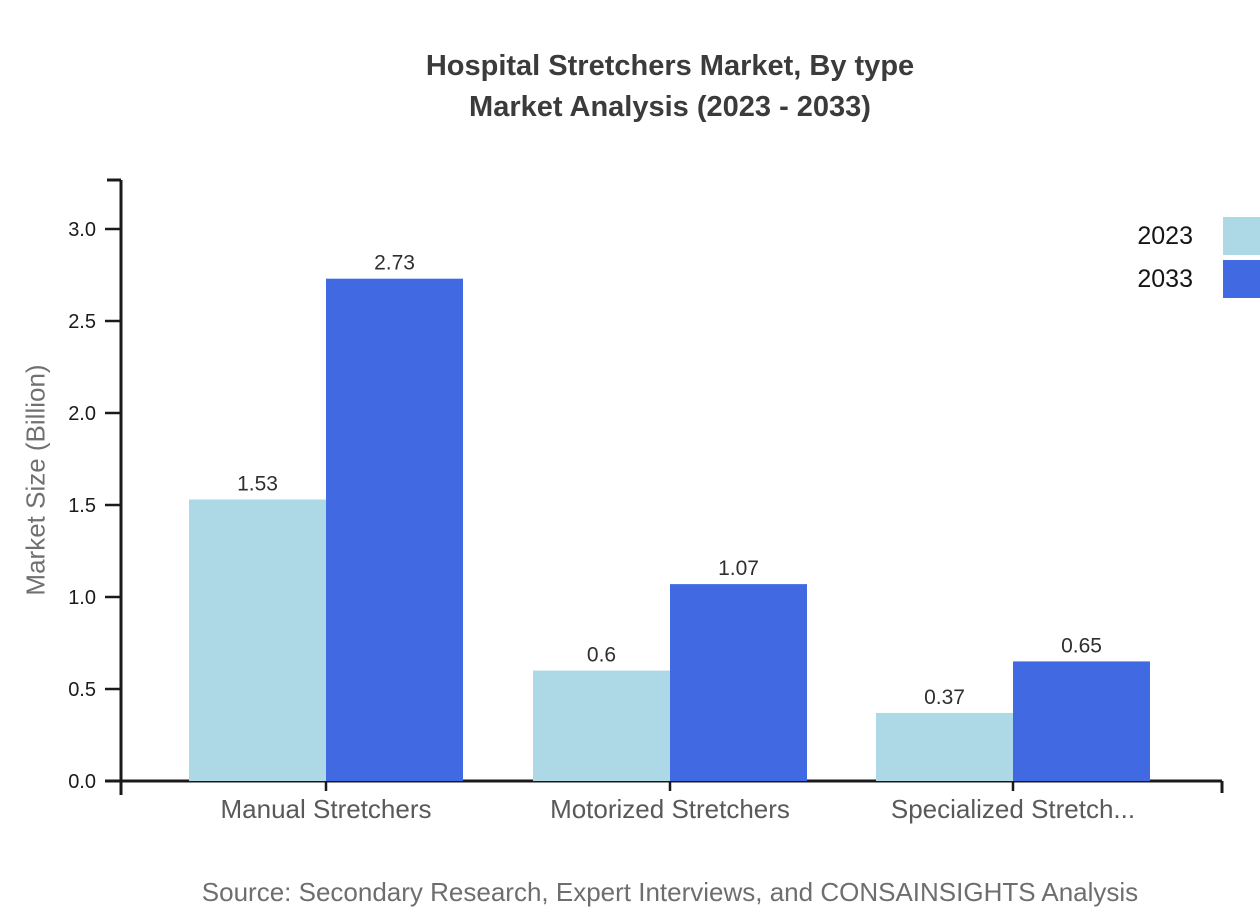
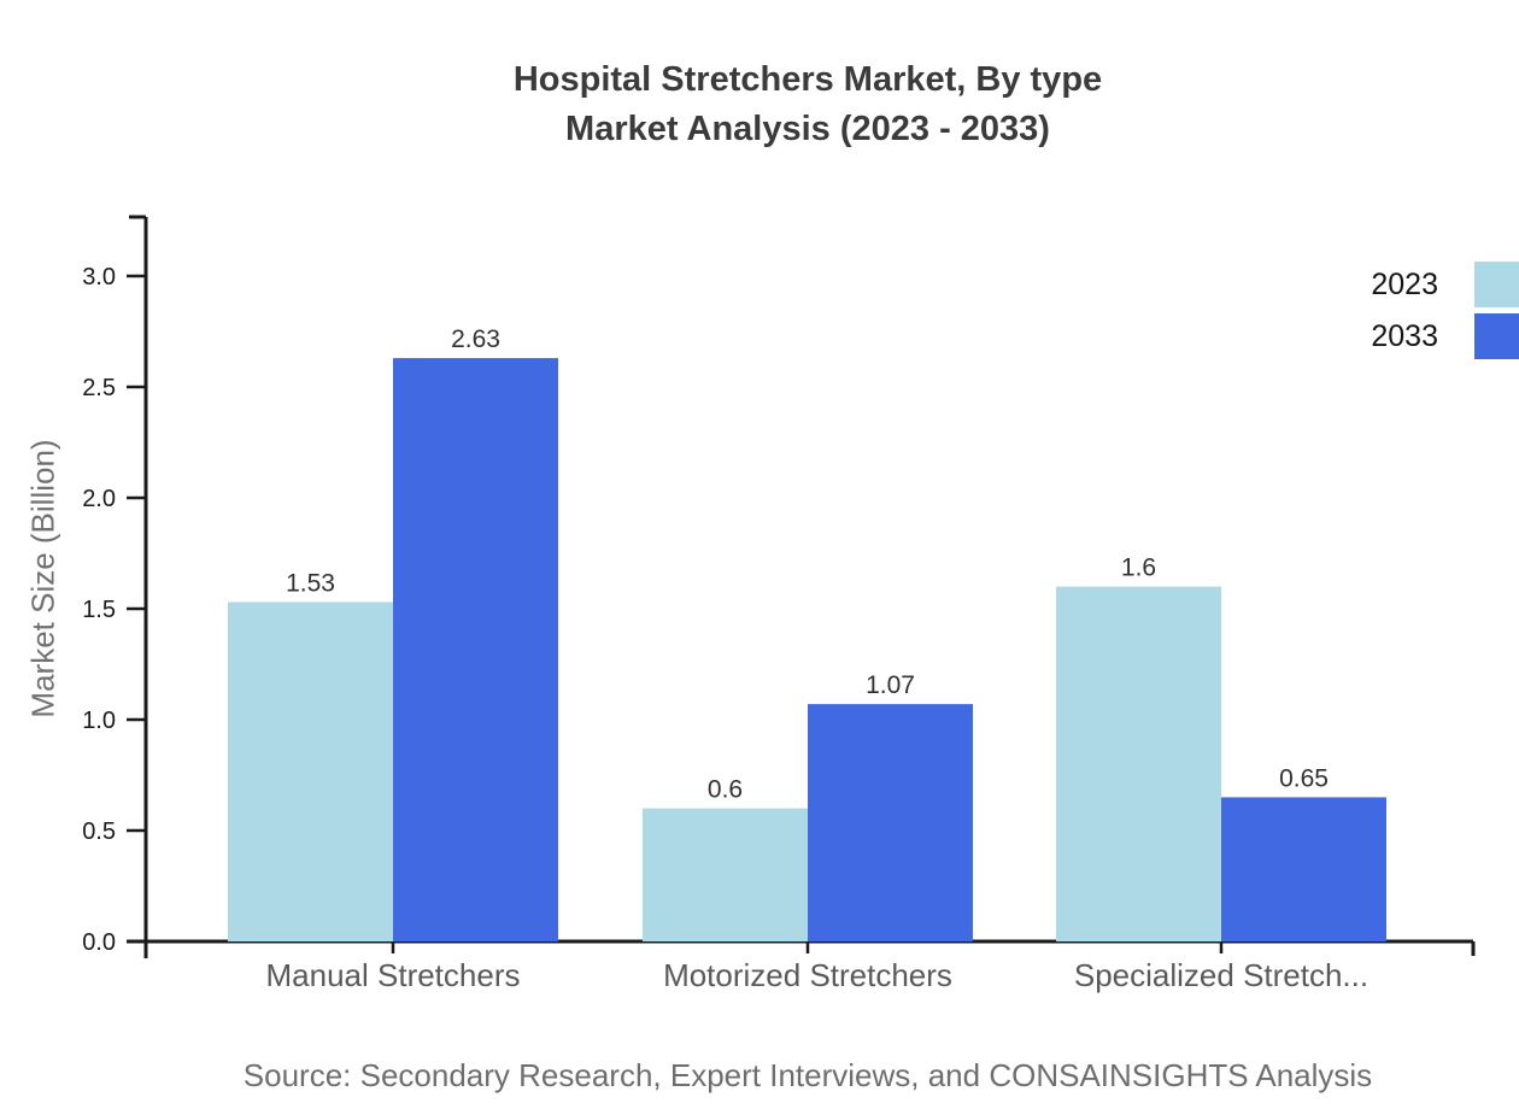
2033/Manual Stretchers: 2.73 -> 2.63
2023/Specialized Stretch...: 0.37 -> 1.6
